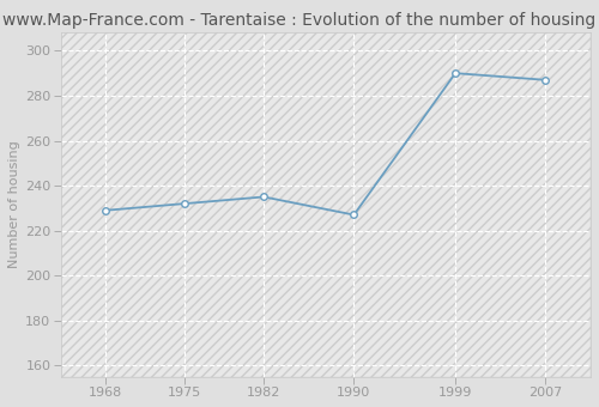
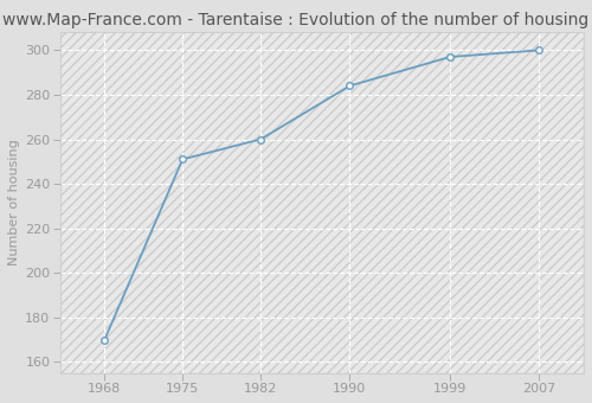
1968: 229 -> 170
1975: 232 -> 251
1982: 235 -> 260
1990: 227 -> 284
1999: 290 -> 297
2007: 287 -> 300
